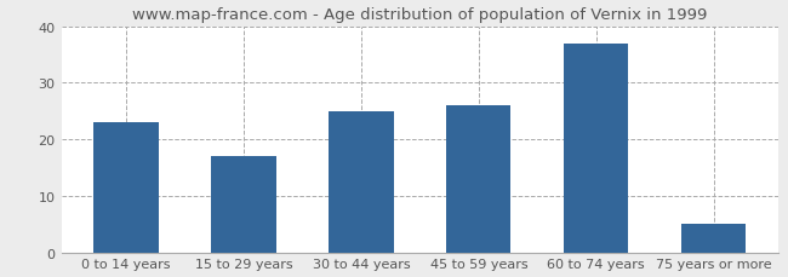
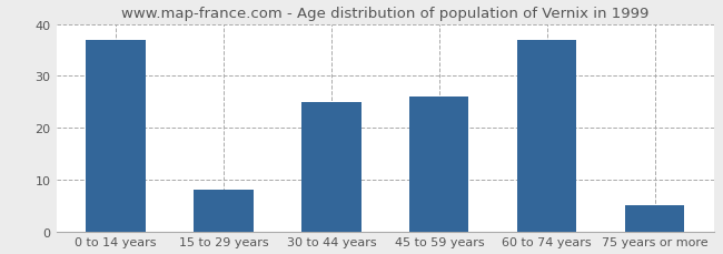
0 to 14 years: 23 -> 37
15 to 29 years: 17 -> 8
